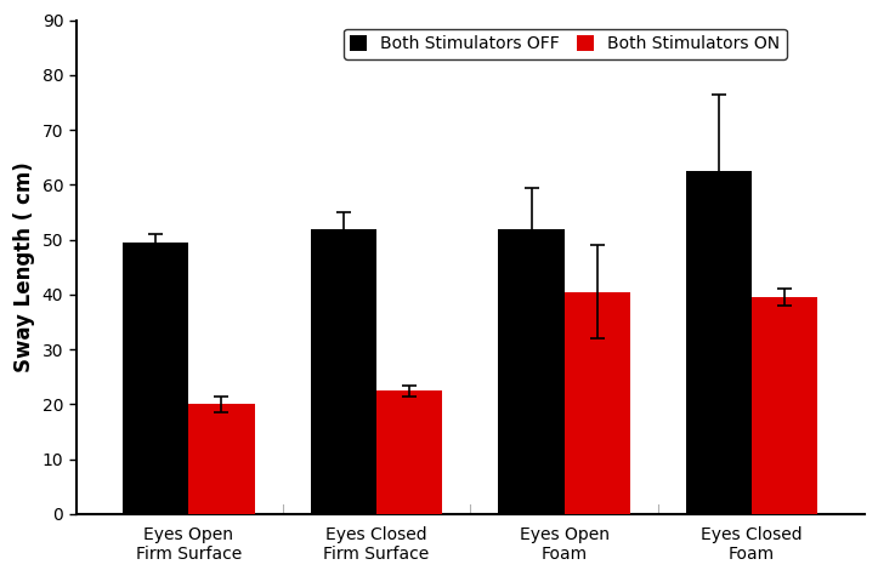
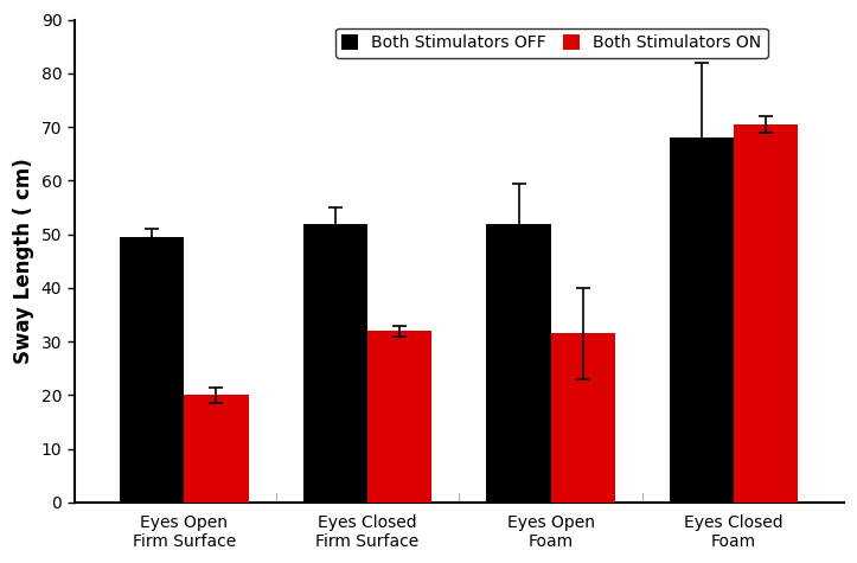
Both Stimulators ON/Eyes Closed Firm Surface: 22.5 -> 32.0
Both Stimulators ON/Eyes Open Foam: 40.5 -> 31.5
Both Stimulators OFF/Eyes Closed Foam: 62.5 -> 68.0
Both Stimulators ON/Eyes Closed Foam: 39.5 -> 70.5
